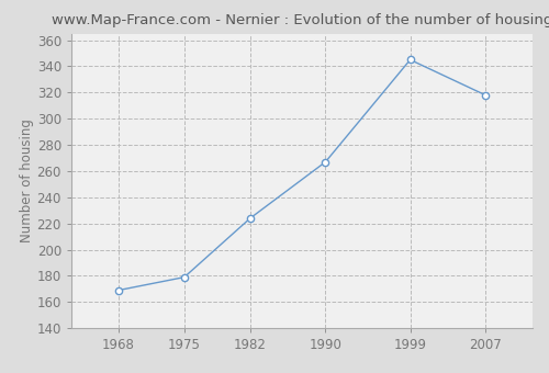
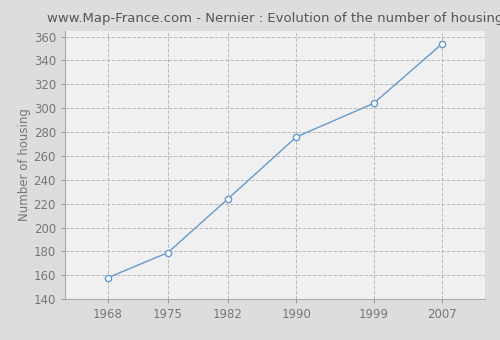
1968: 169 -> 158
1990: 267 -> 276
1999: 345 -> 304
2007: 318 -> 354
